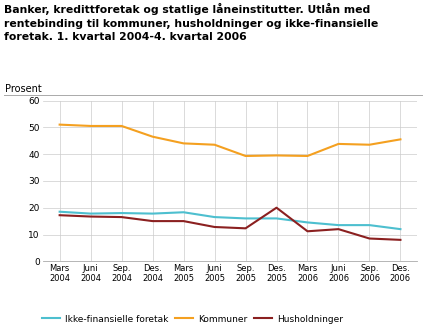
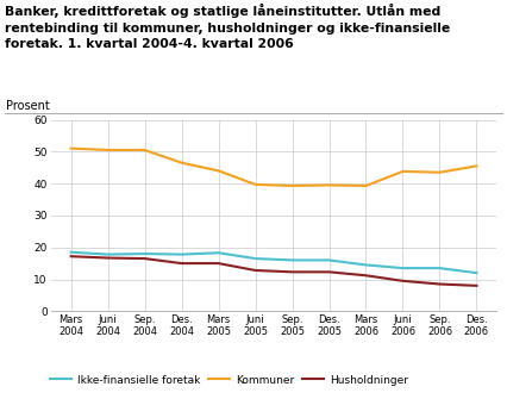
Kommuner/Juni 2005: 43.5 -> 39.7
Husholdninger/Des. 2005: 20.0 -> 12.3
Husholdninger/Juni 2006: 12.0 -> 9.5
